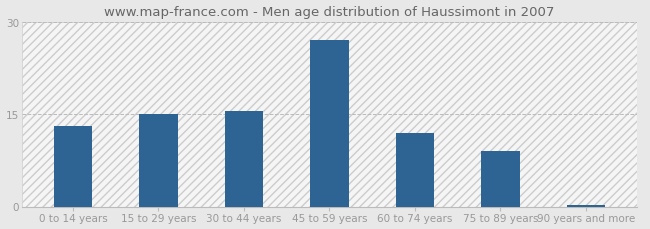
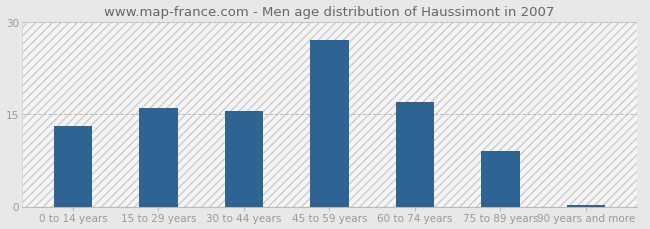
15 to 29 years: 15.0 -> 16.0
60 to 74 years: 12.0 -> 17.0
